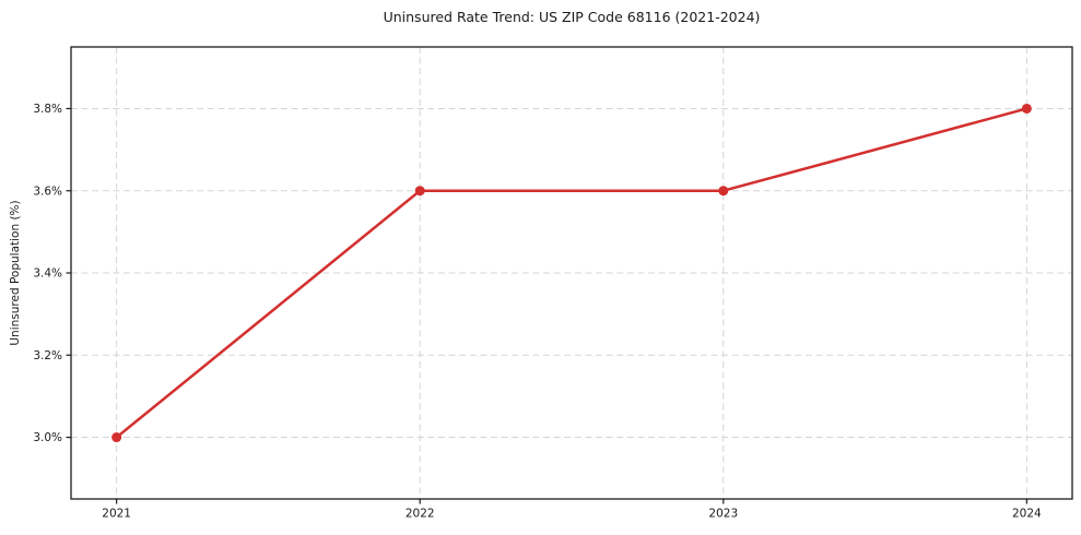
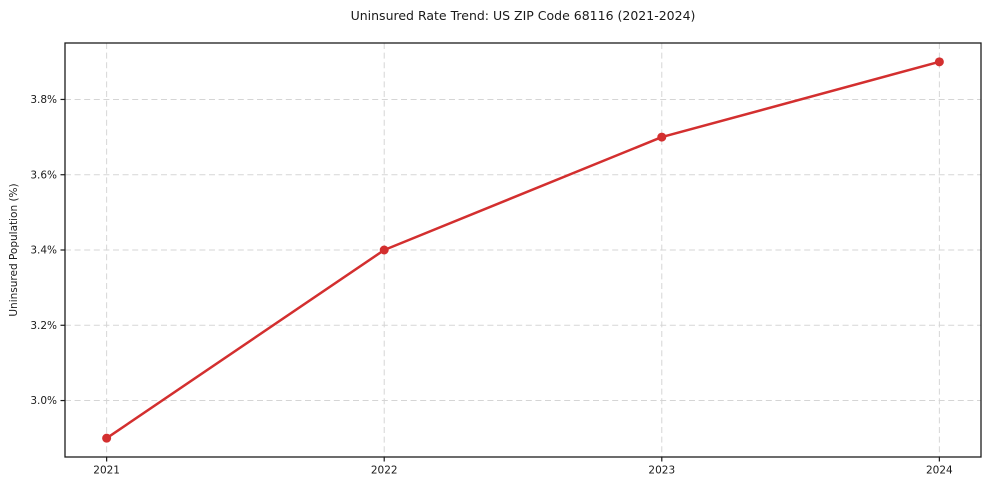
2021: 3.0% -> 2.9%
2022: 3.6% -> 3.4%
2023: 3.6% -> 3.7%
2024: 3.8% -> 3.9%
